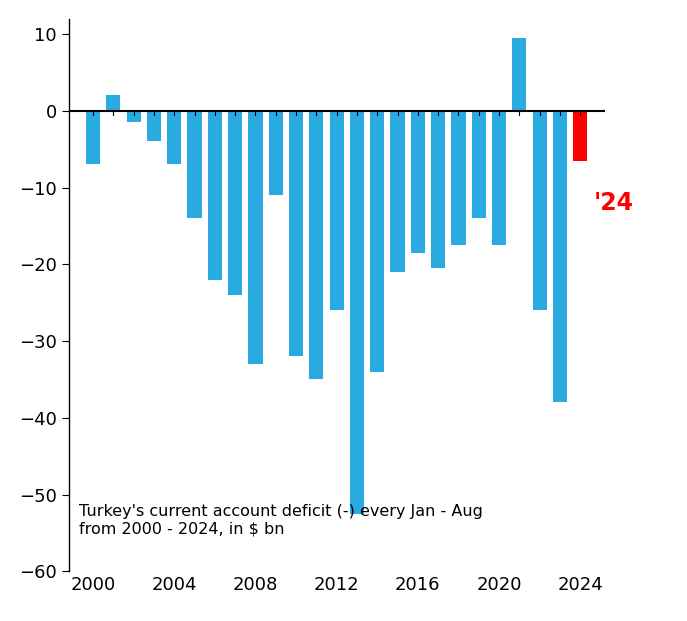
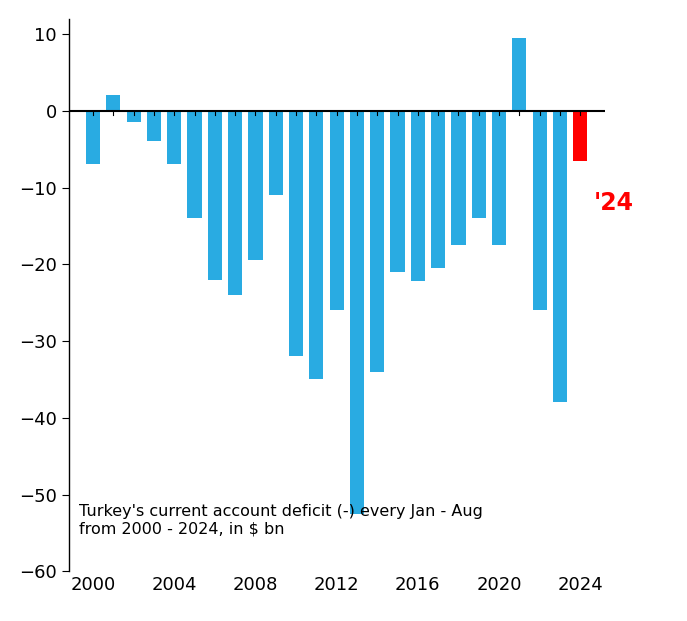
2008: -33.0 -> -19.4
2016: -18.5 -> -22.2
